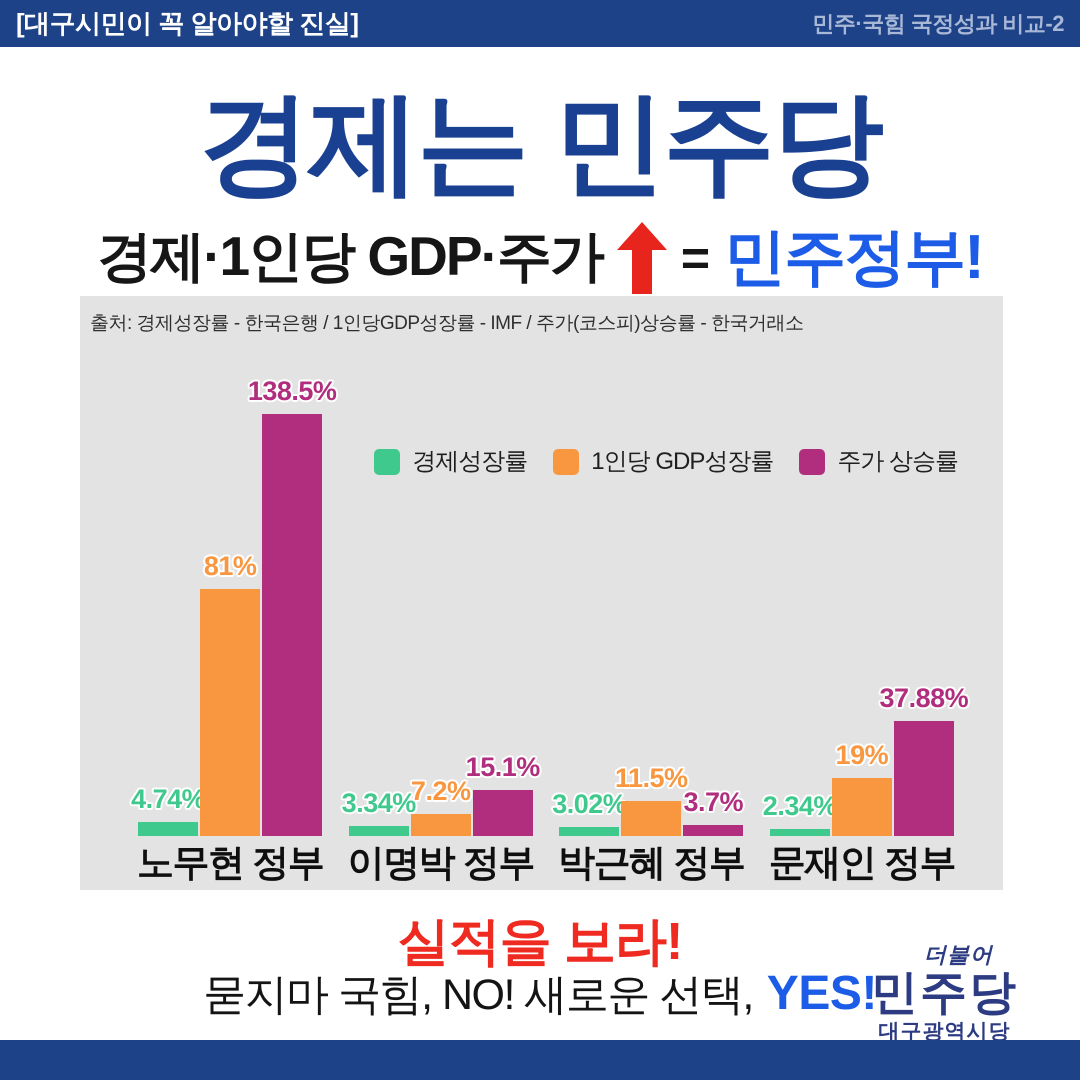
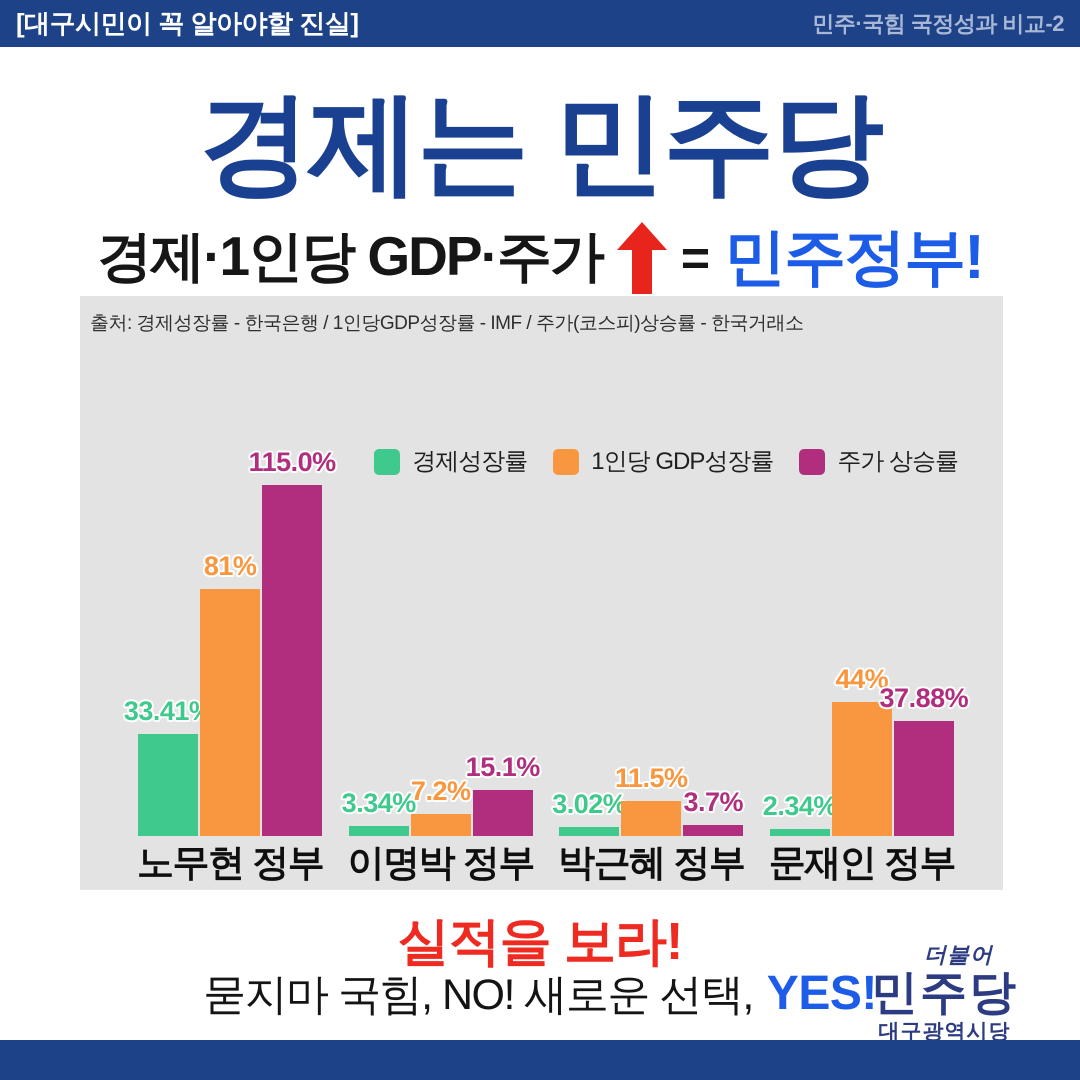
경제성장률/노무현 정부: 4.74% -> 33.41%
주가 상승률/노무현 정부: 138.5% -> 115.0%
1인당 GDP성장률/문재인 정부: 19% -> 44%
